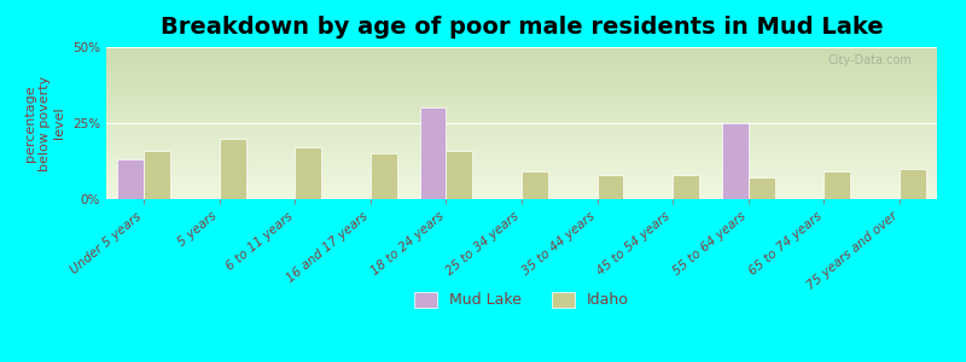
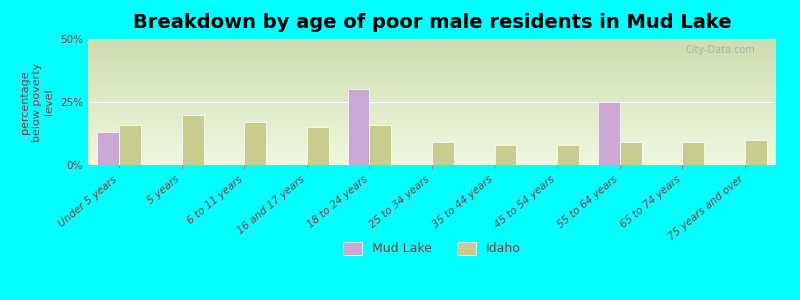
Idaho/55 to 64 years: 7% -> 9%
